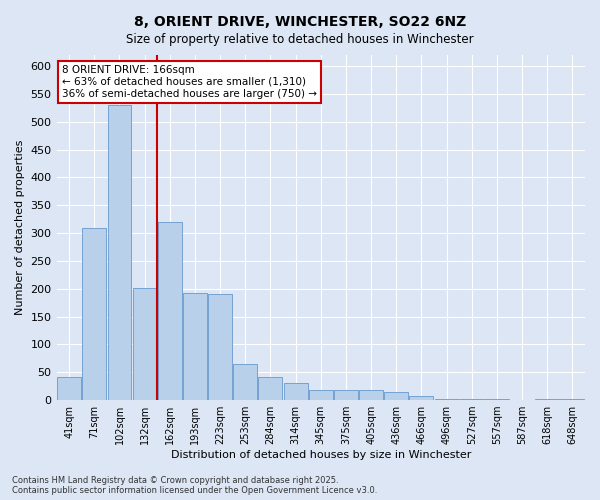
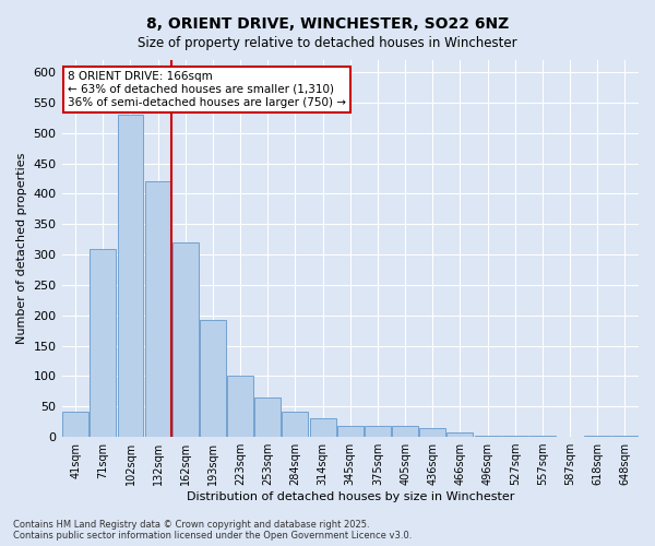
132sqm: 202 -> 420
223sqm: 190 -> 100
